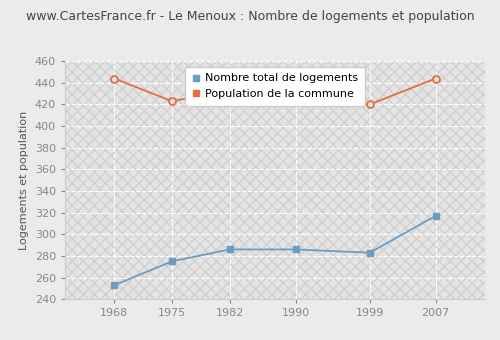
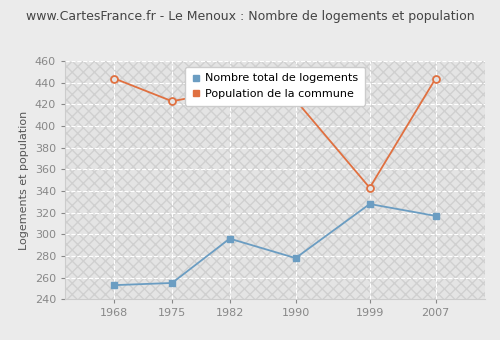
Nombre total de logements/1975: 275 -> 255
Nombre total de logements/1982: 286 -> 296
Nombre total de logements/1990: 286 -> 278
Nombre total de logements/1999: 283 -> 328
Population de la commune/1999: 420 -> 343
